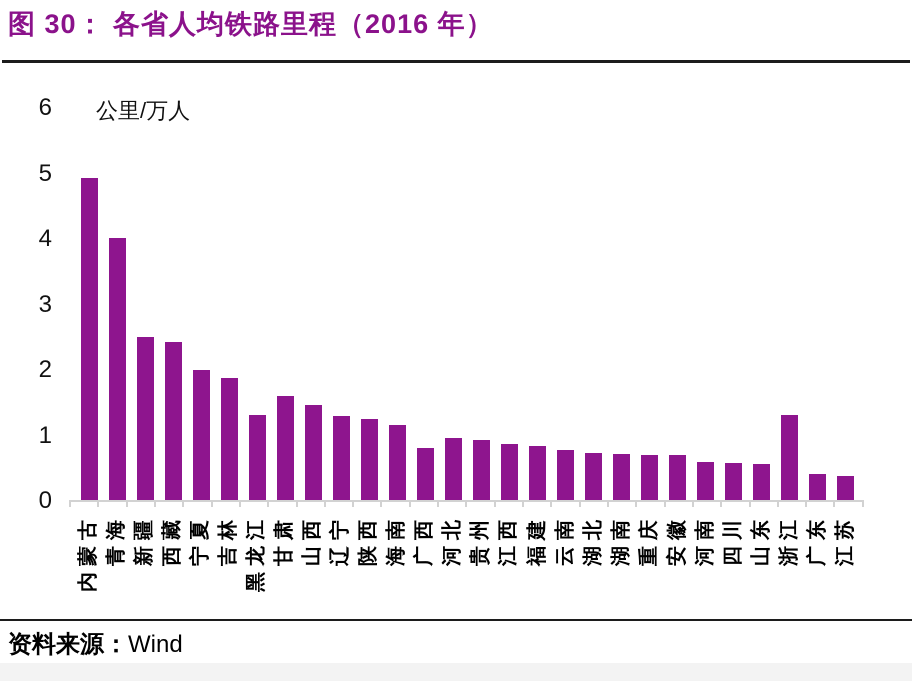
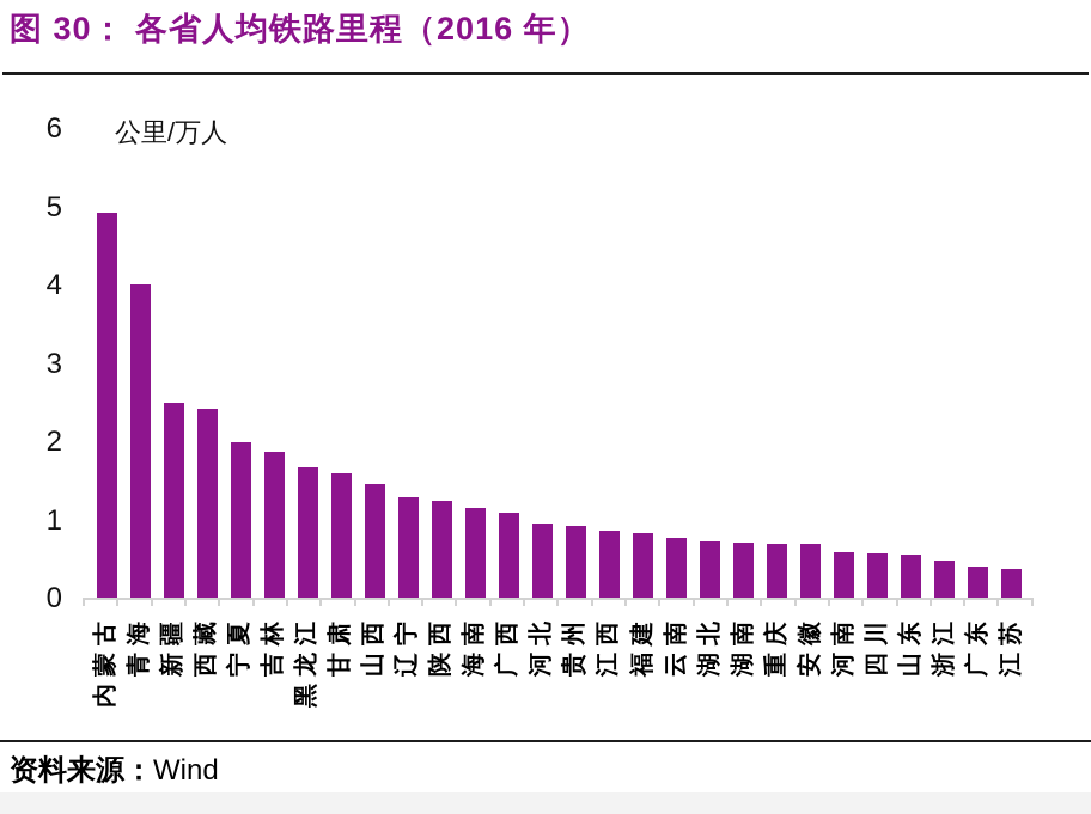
黑龙江: 1.3 -> 1.7
广西: 0.8 -> 1.1
浙江: 1.3 -> 0.5
